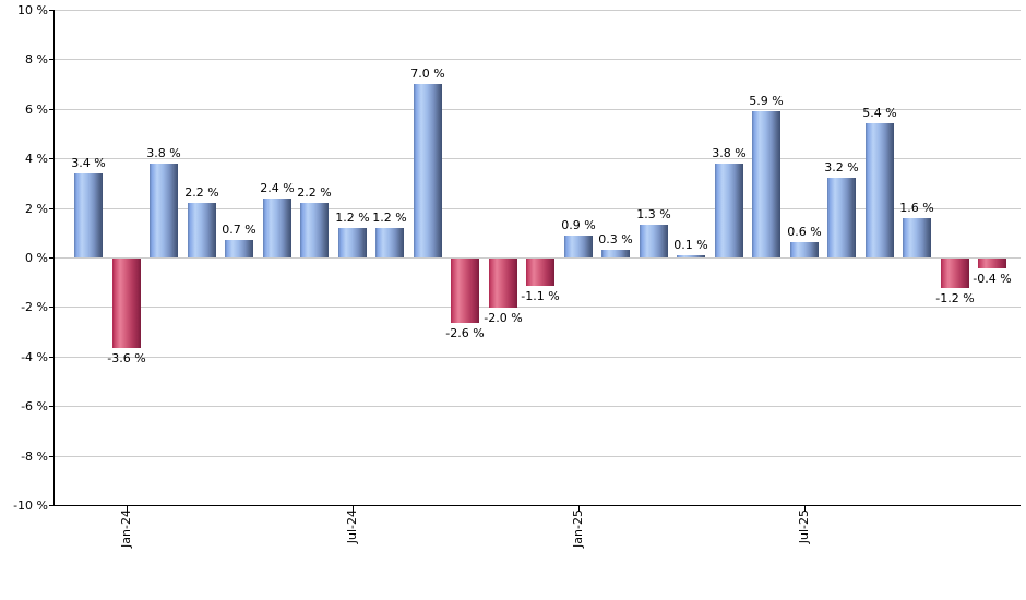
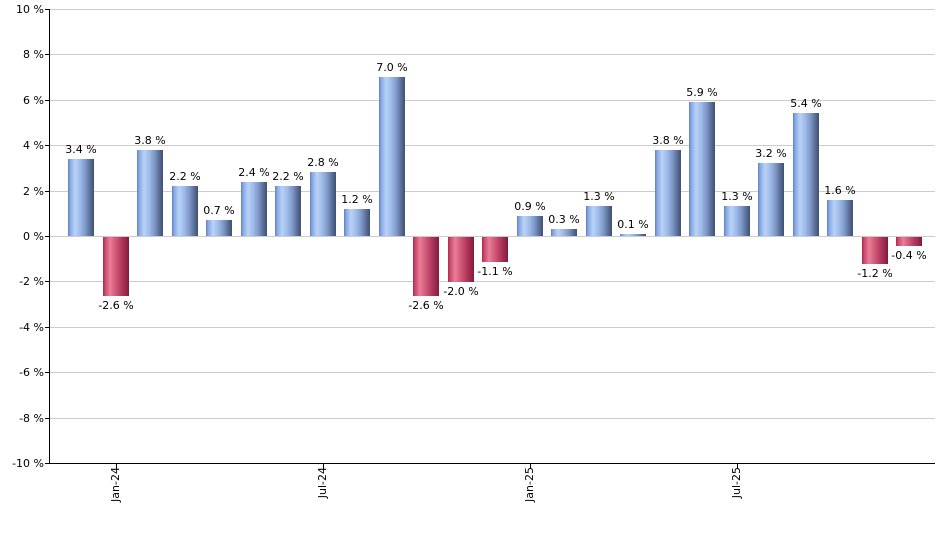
Jan-24: -3.6 -> -2.6
Jul-24: 1.2 -> 2.8
Jul-25: 0.6 -> 1.3
